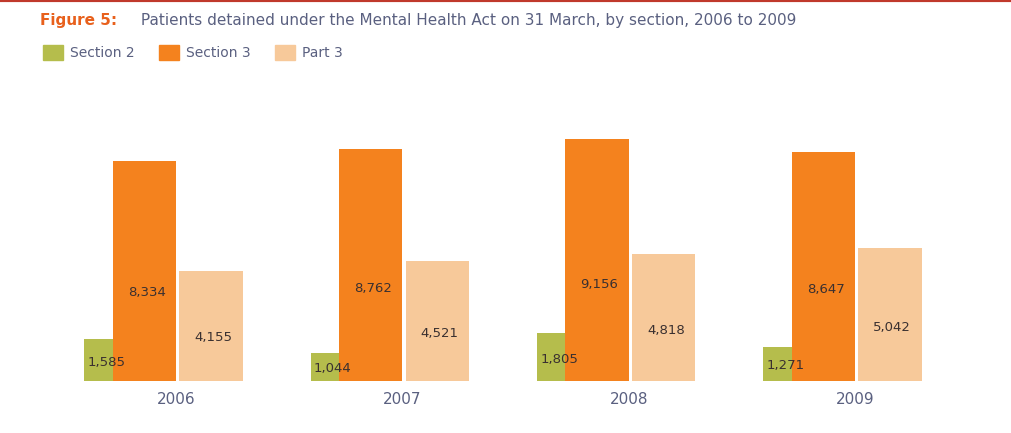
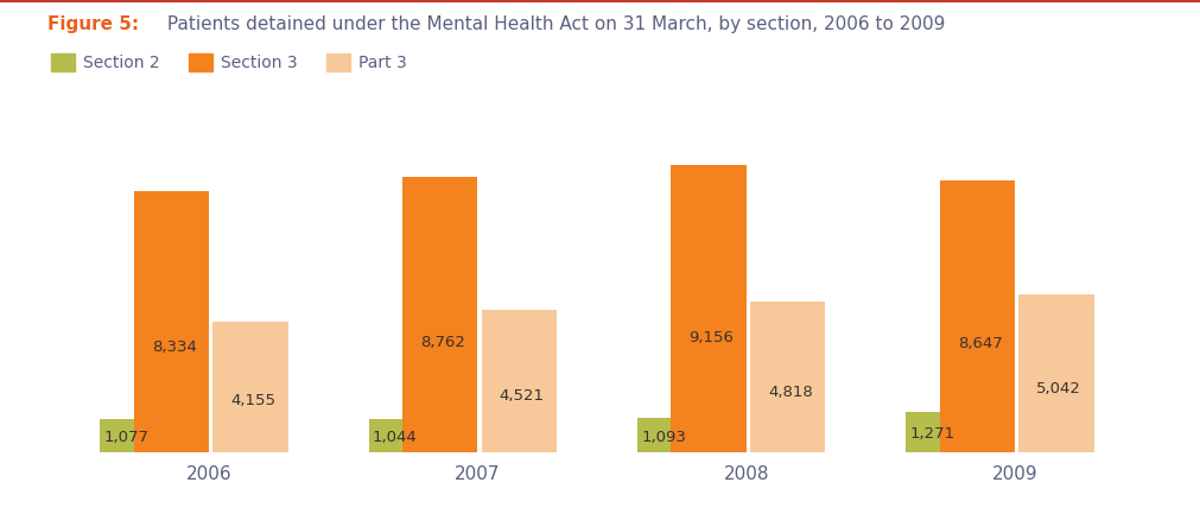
Section 2/2006: 1,585 -> 1,077
Section 2/2008: 1,805 -> 1,093
